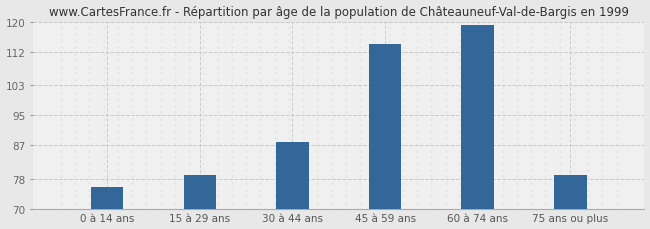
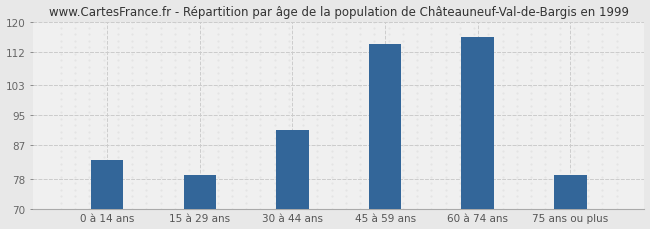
0 à 14 ans: 76 -> 83
30 à 44 ans: 88 -> 91
60 à 74 ans: 119 -> 116
